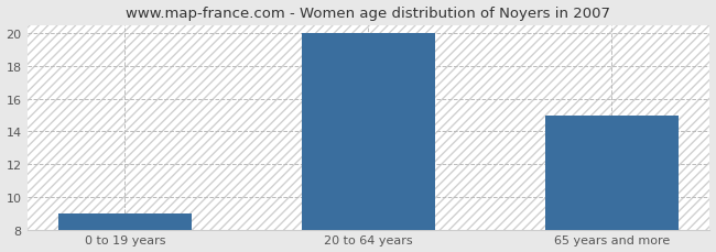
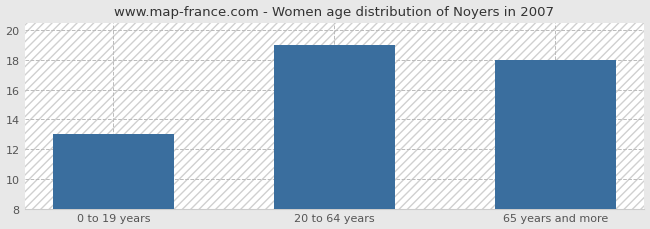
0 to 19 years: 9 -> 13
20 to 64 years: 20 -> 19
65 years and more: 15 -> 18
